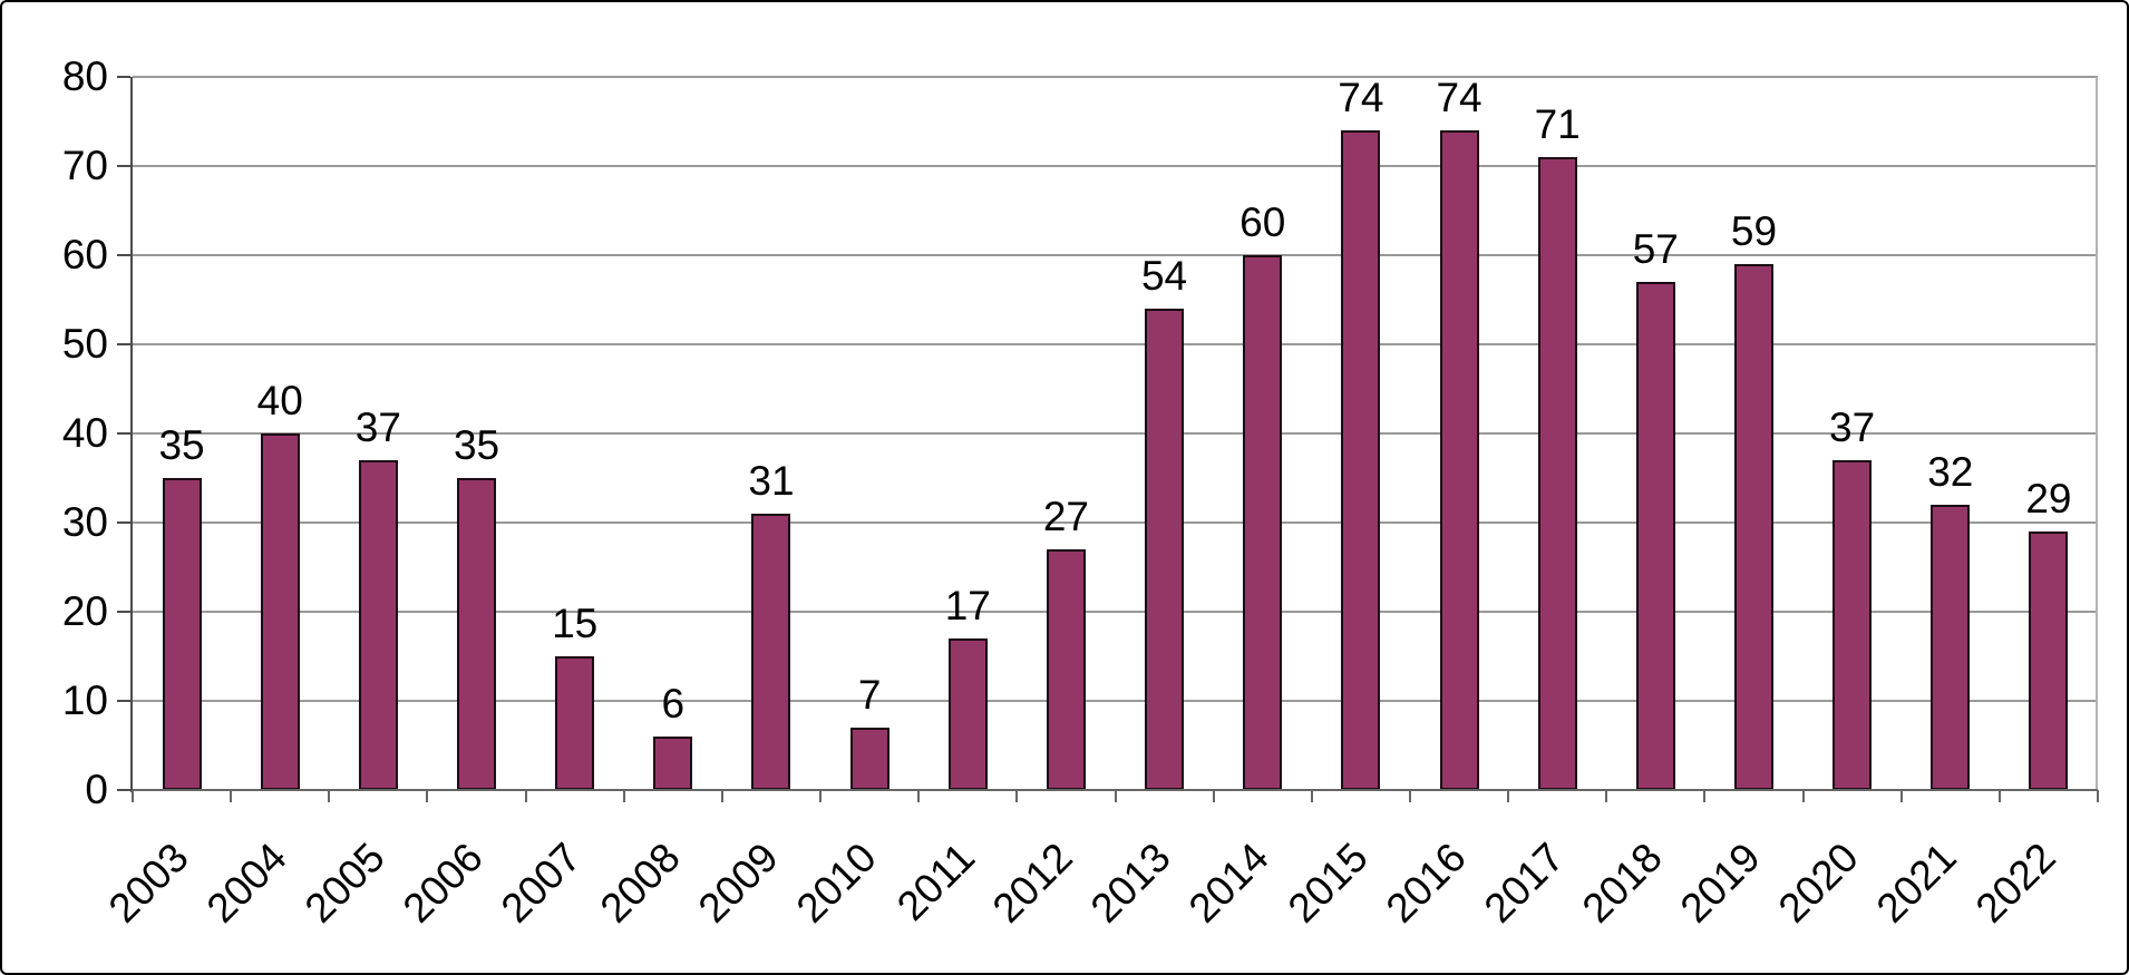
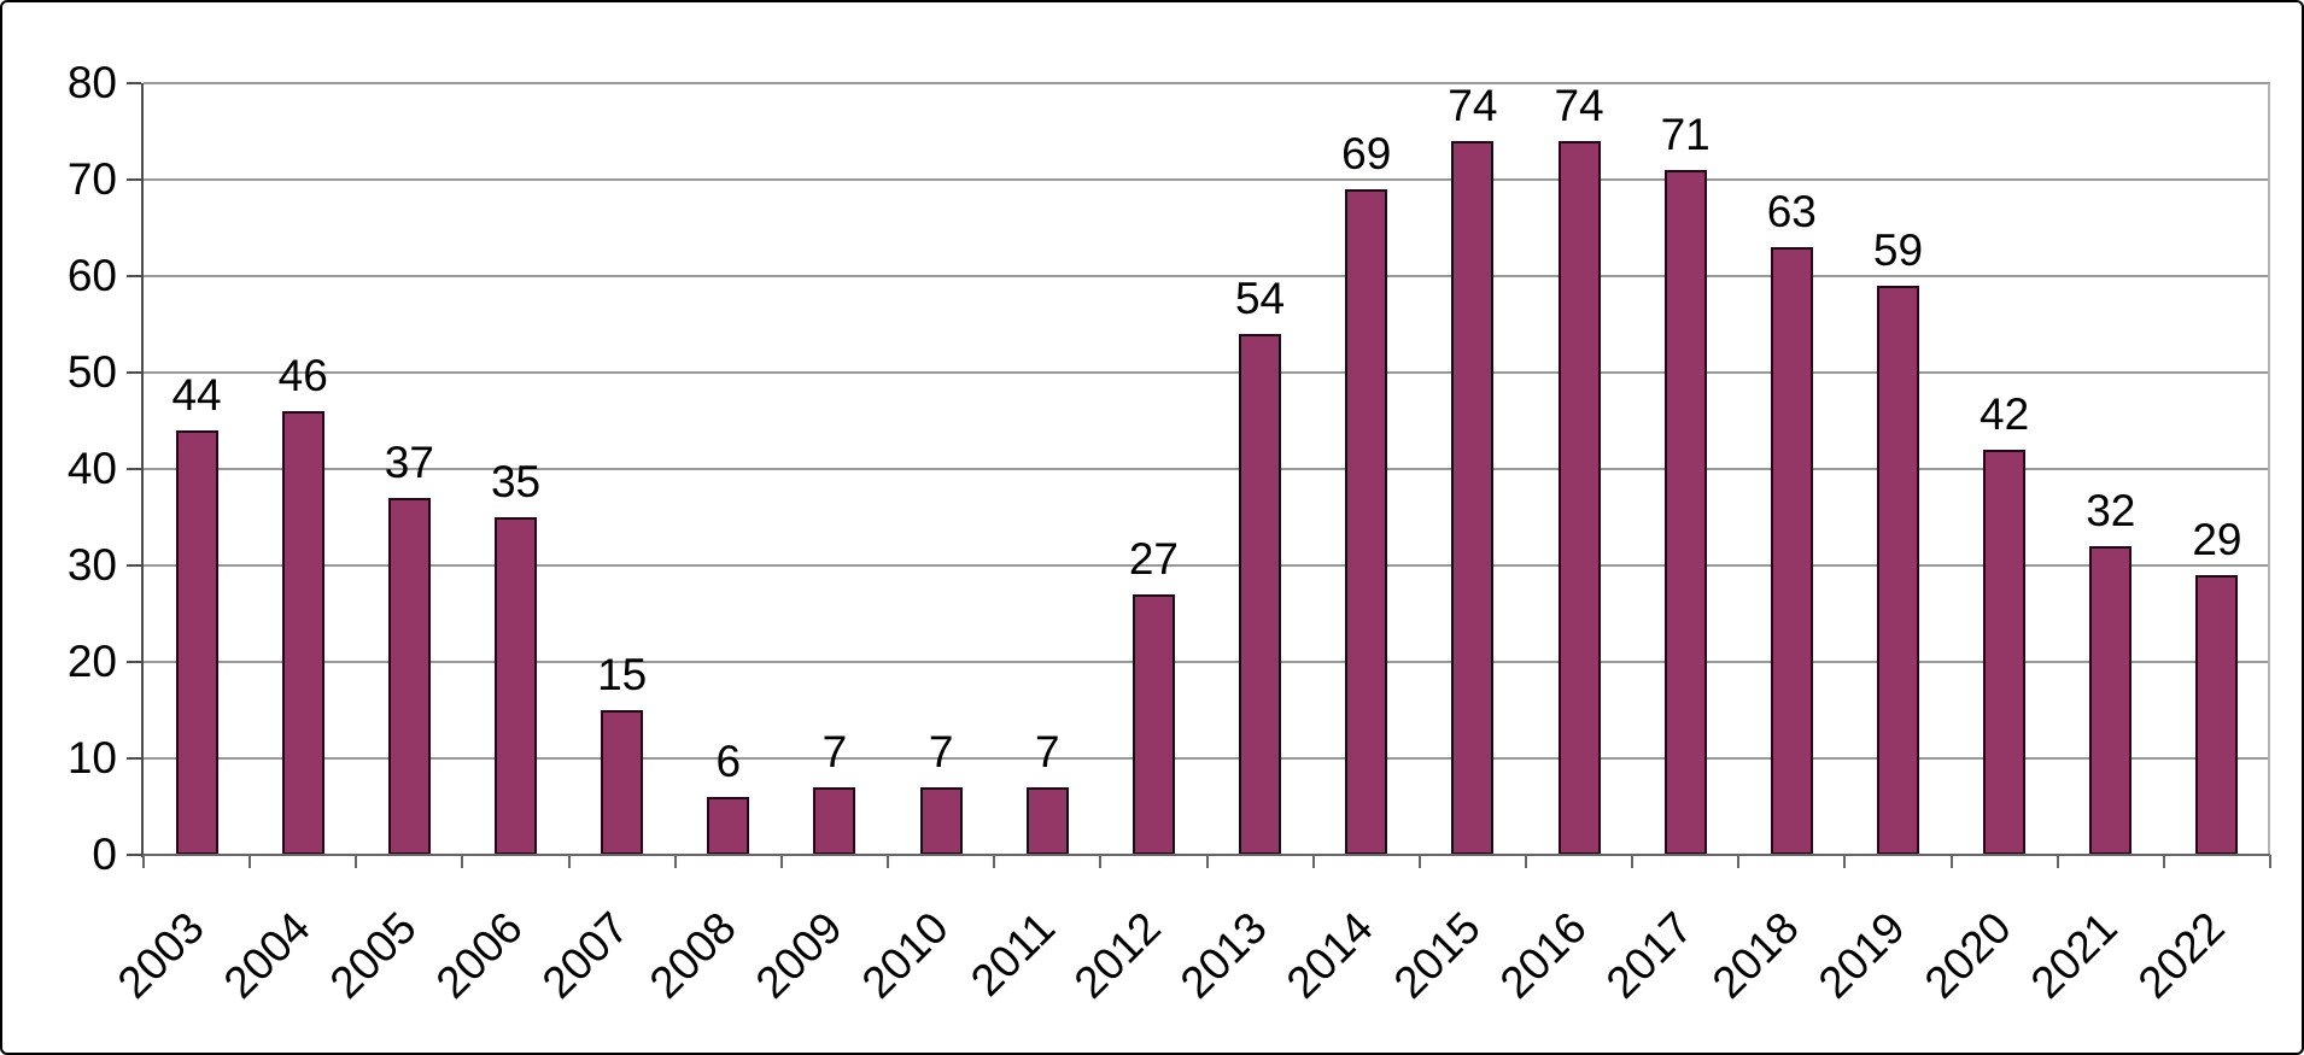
2003: 35 -> 44
2004: 40 -> 46
2009: 31 -> 7
2011: 17 -> 7
2014: 60 -> 69
2018: 57 -> 63
2020: 37 -> 42
